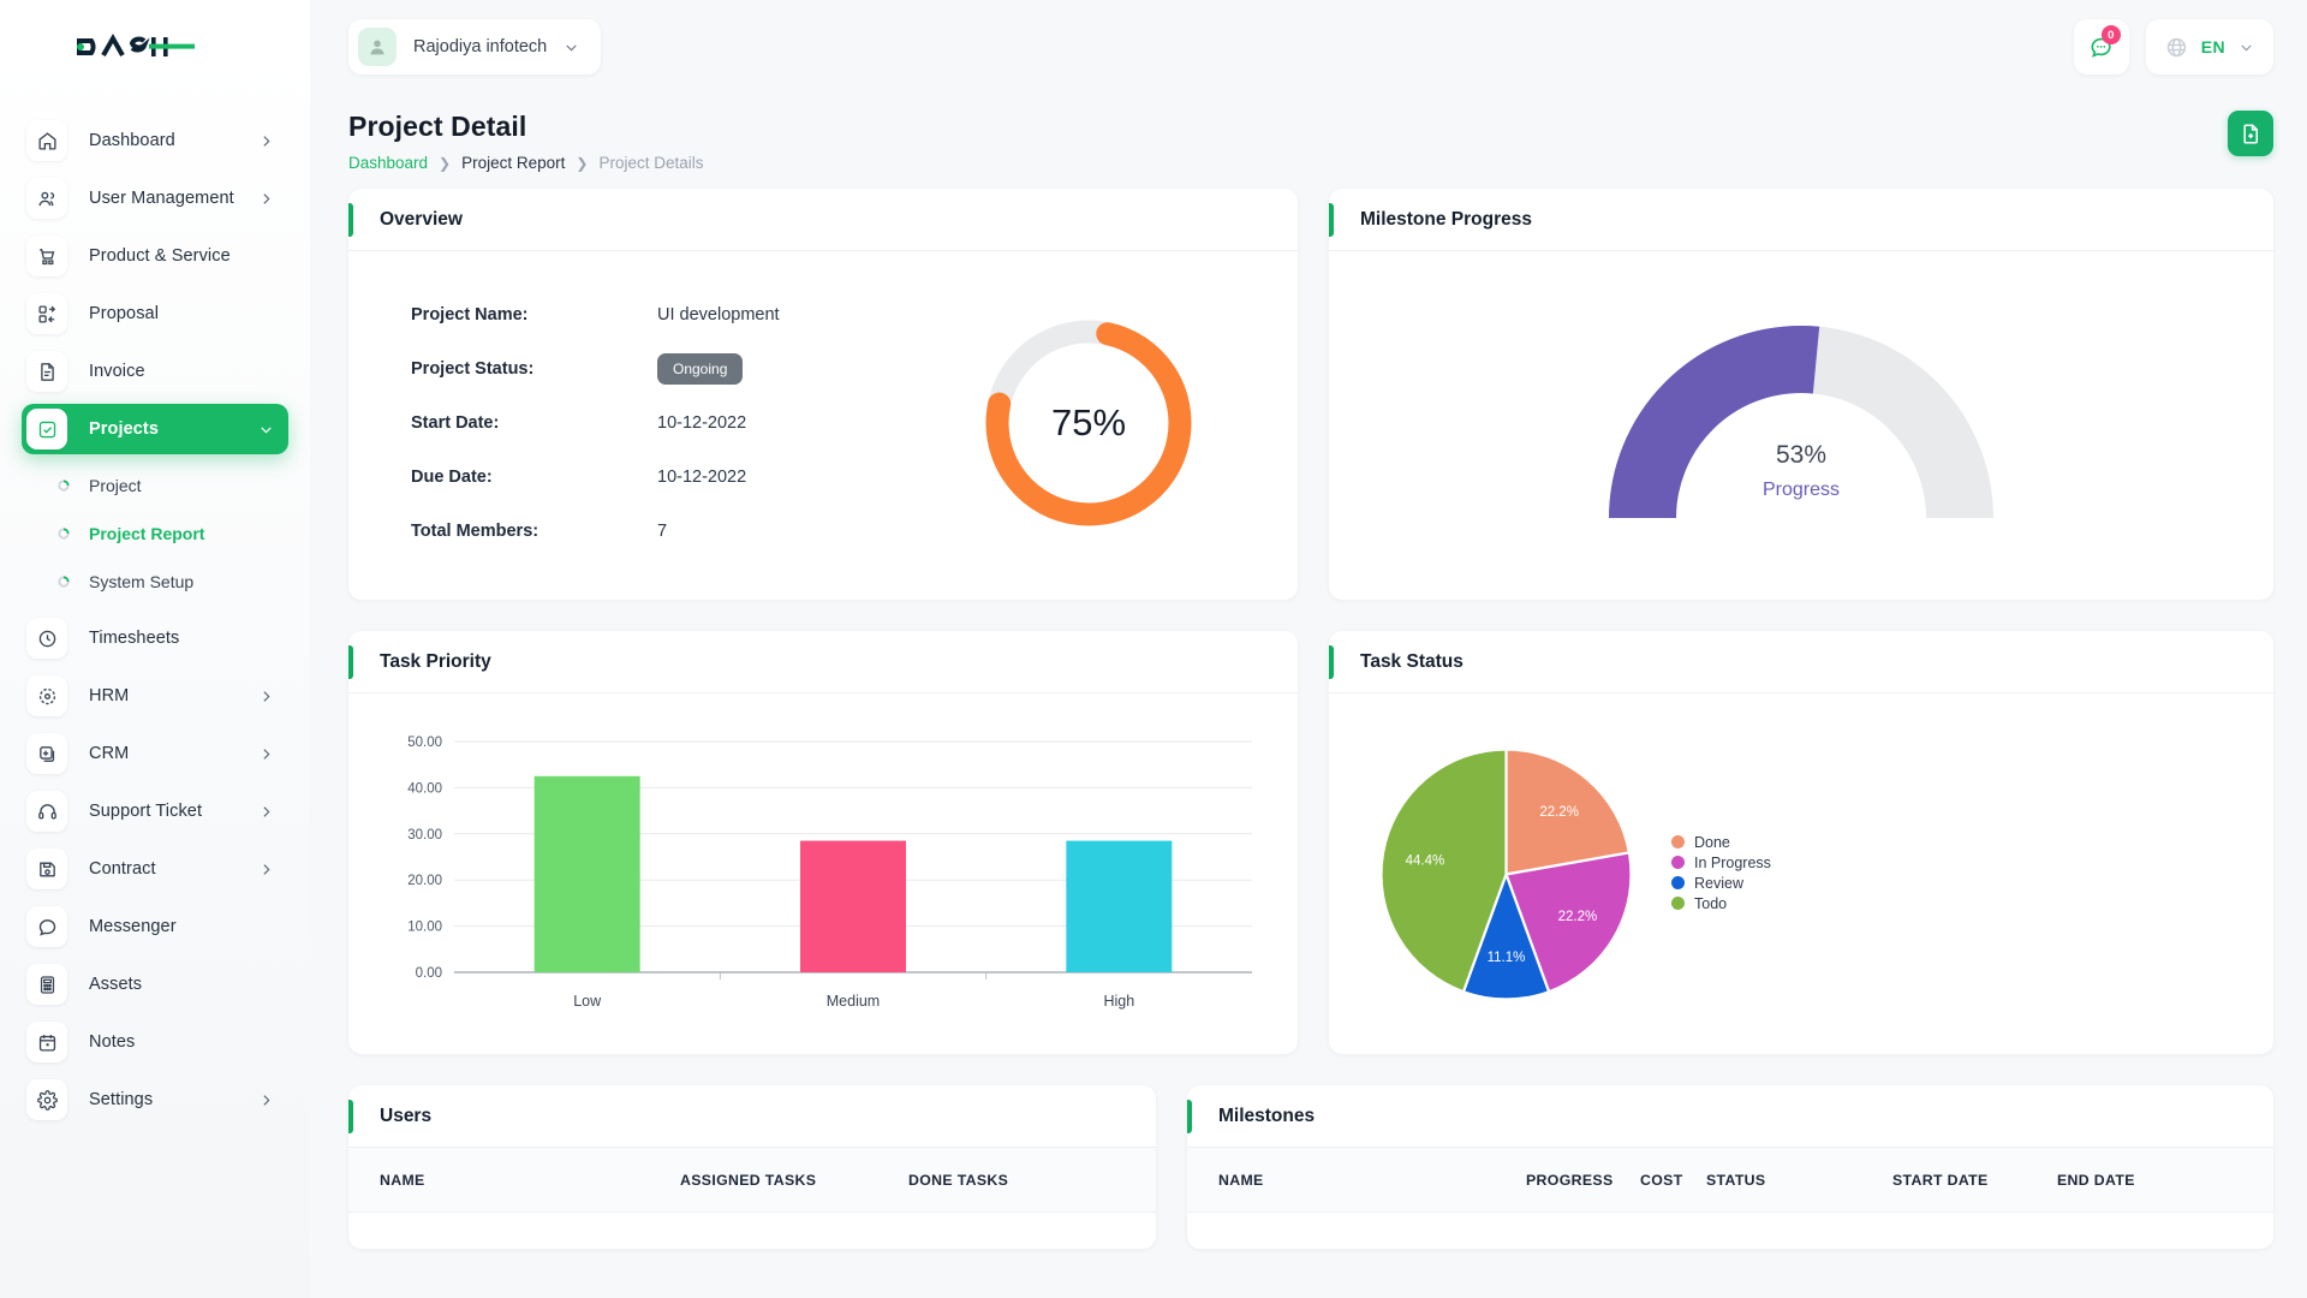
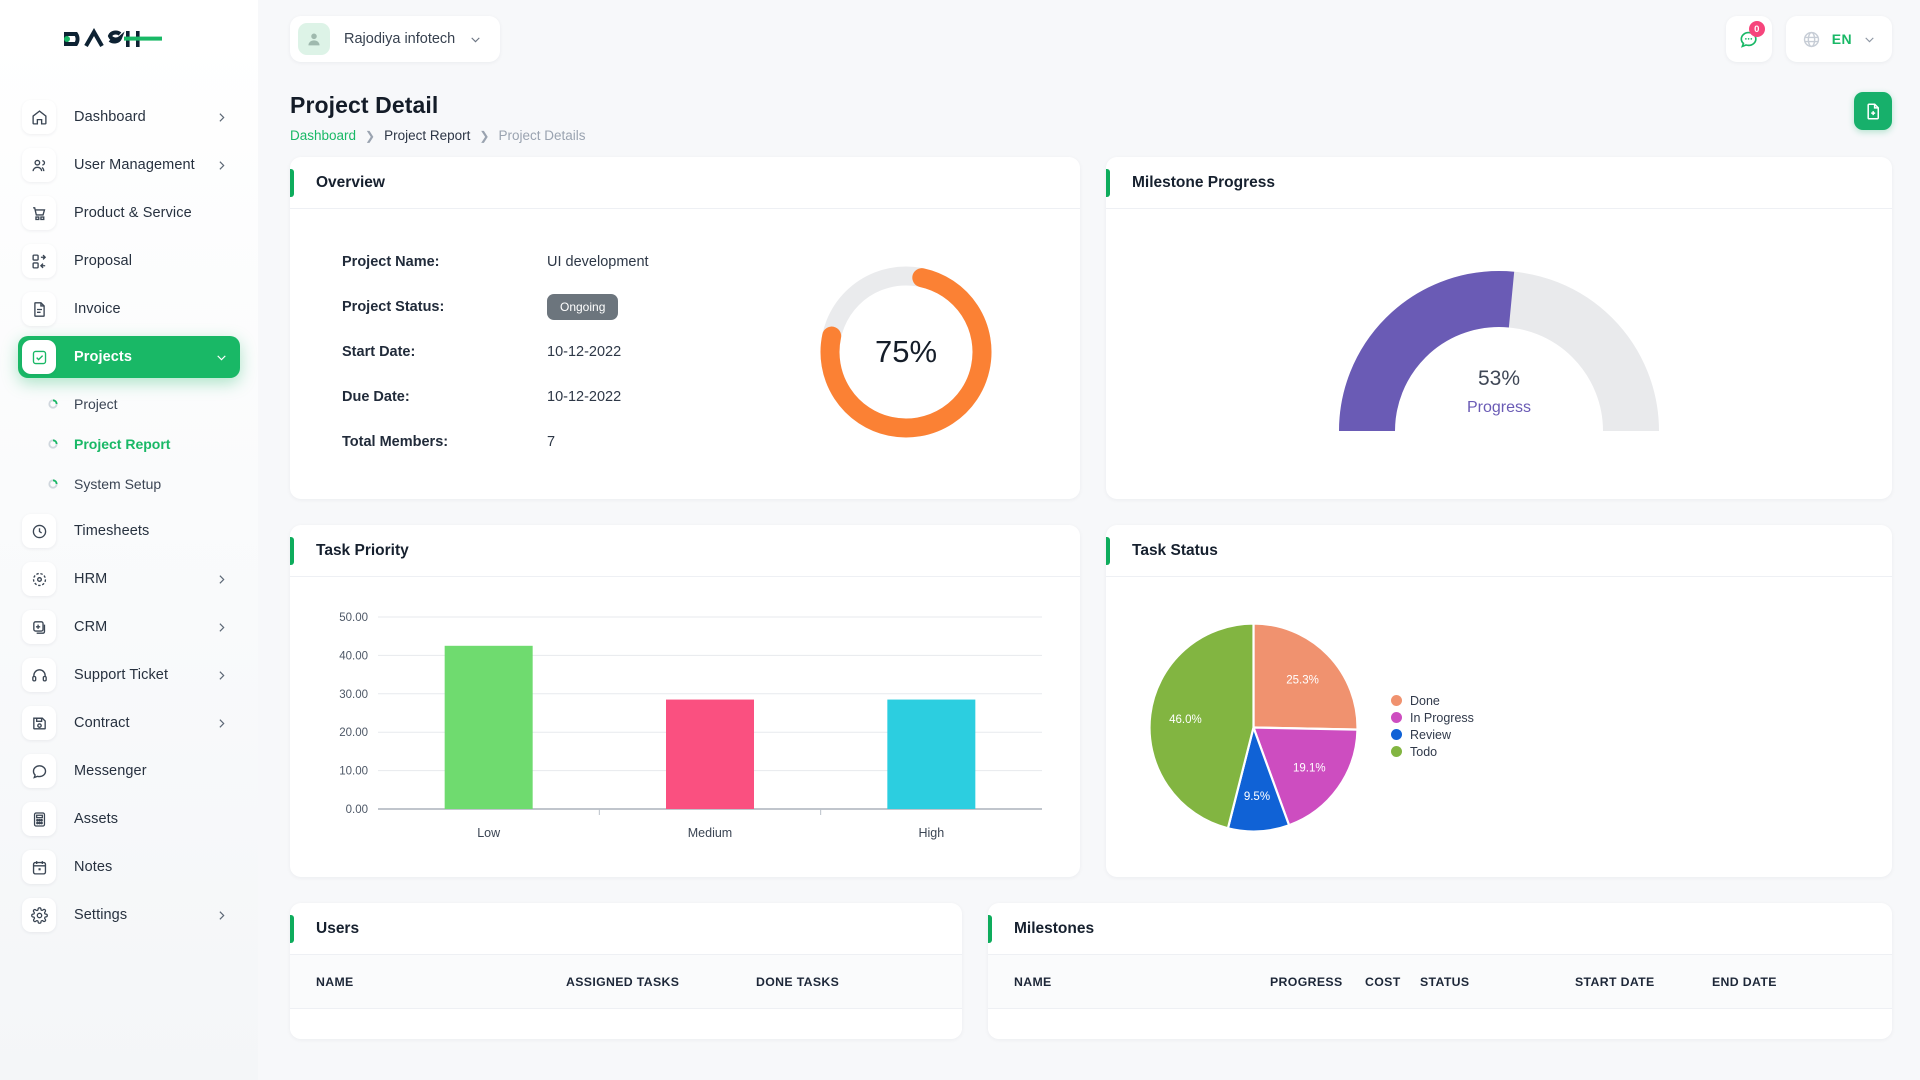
Task Status/Done: 22.2% -> 25.3%
Task Status/In Progress: 22.2% -> 19.1%
Task Status/Review: 11.1% -> 9.5%
Task Status/Todo: 44.4% -> 46.0%
